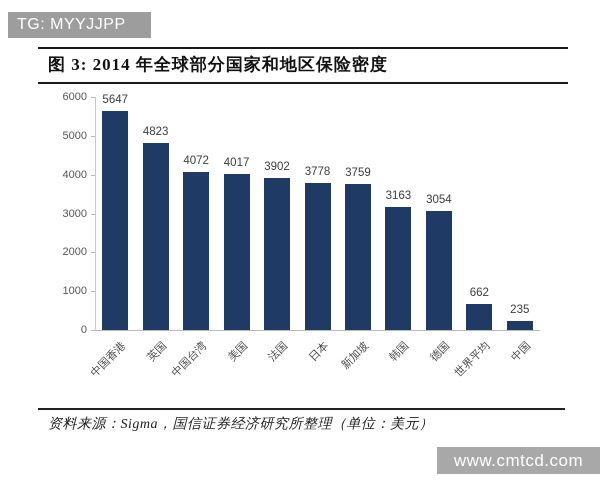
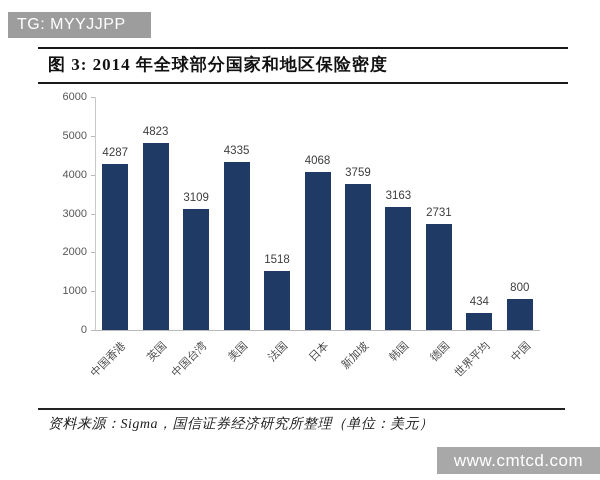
中国香港: 5647 -> 4287
中国台湾: 4072 -> 3109
美国: 4017 -> 4335
法国: 3902 -> 1518
日本: 3778 -> 4068
德国: 3054 -> 2731
世界平均: 662 -> 434
中国: 235 -> 800
